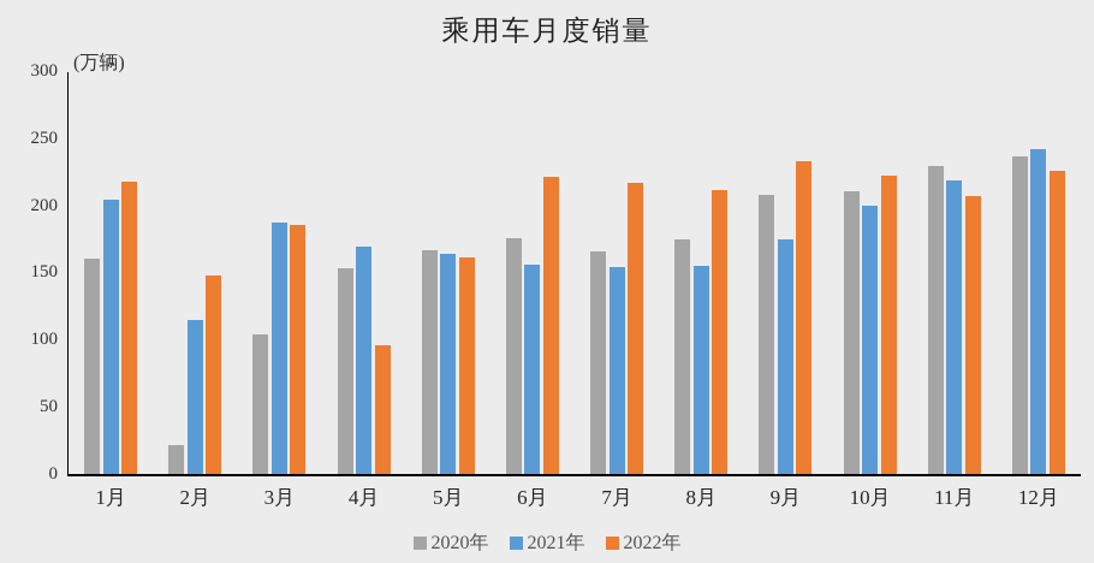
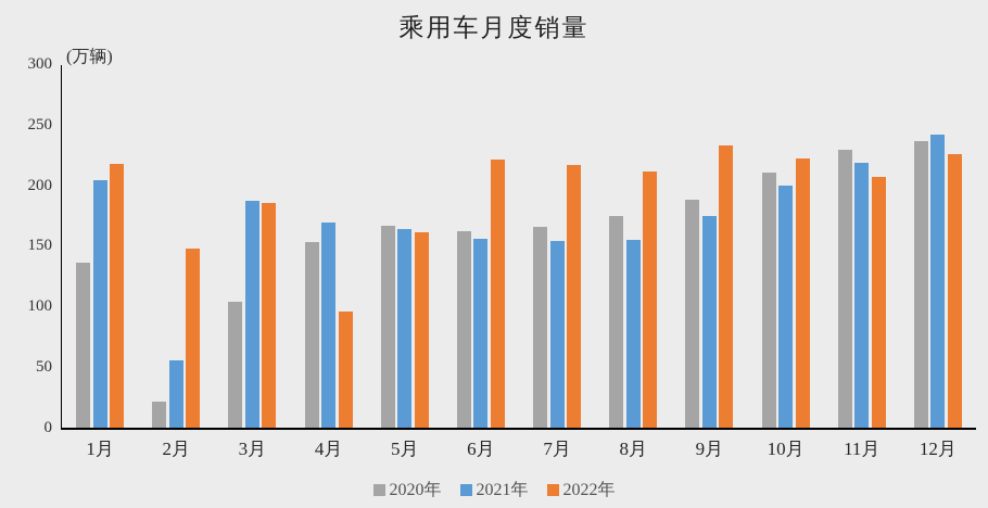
2020年/1月: 161 -> 137
2021年/2月: 116 -> 56
2020年/6月: 176 -> 163
2020年/9月: 209 -> 189
